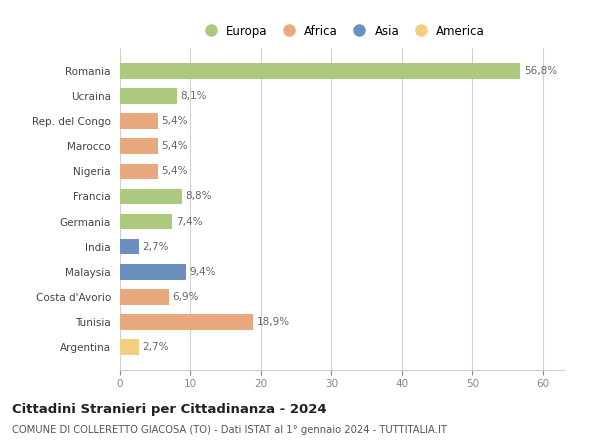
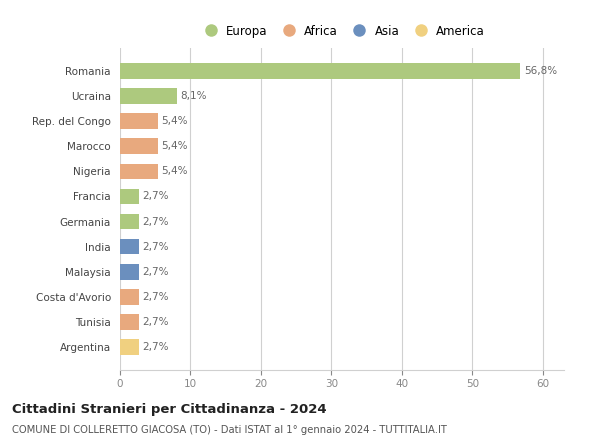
Francia: 8,8% -> 2,7%
Germania: 7,4% -> 2,7%
Malaysia: 9,4% -> 2,7%
Costa d'Avorio: 6,9% -> 2,7%
Tunisia: 18,9% -> 2,7%
